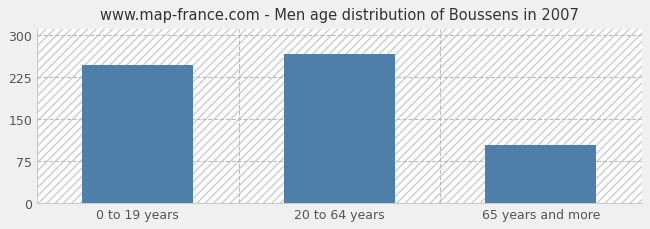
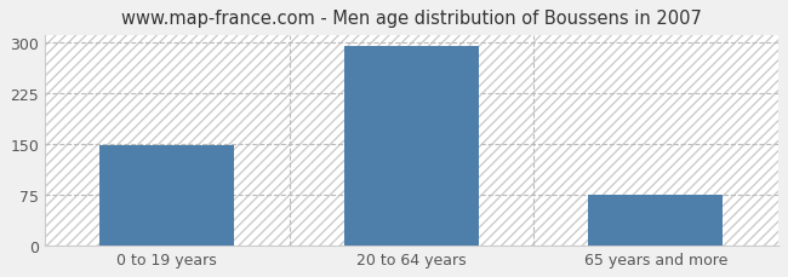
0 to 19 years: 246 -> 148
20 to 64 years: 266 -> 294
65 years and more: 104 -> 74
